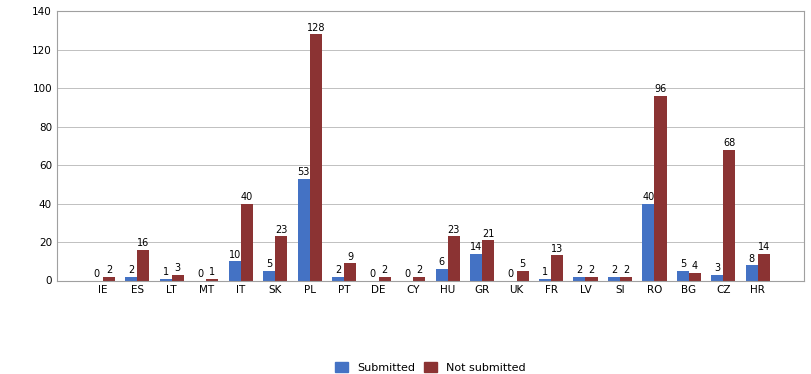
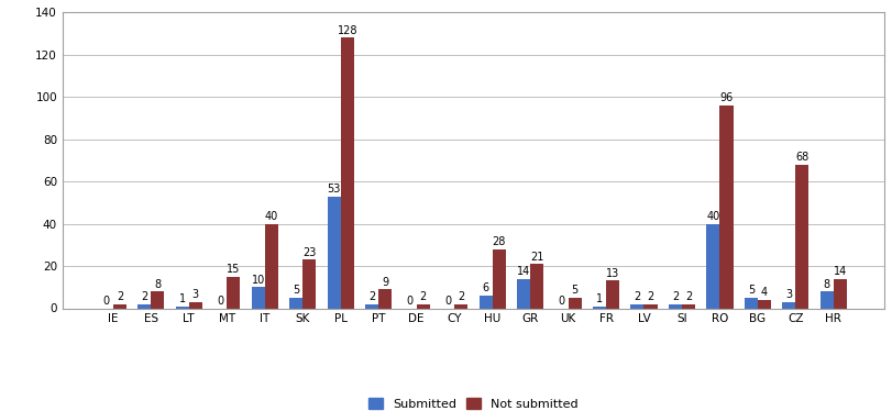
Not submitted/ES: 16 -> 8
Not submitted/MT: 1 -> 15
Not submitted/HU: 23 -> 28
